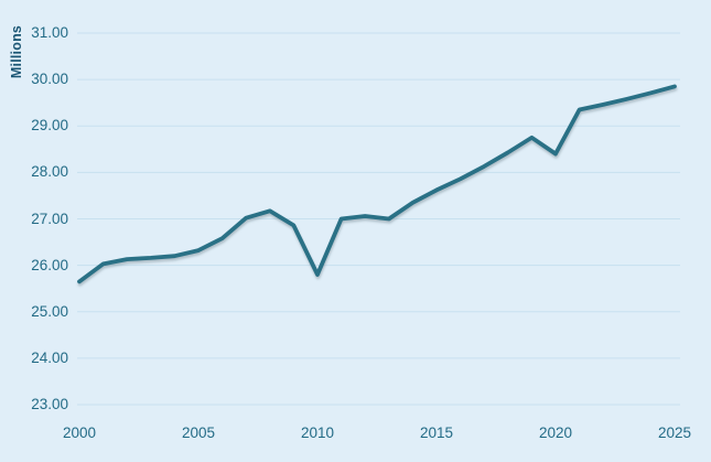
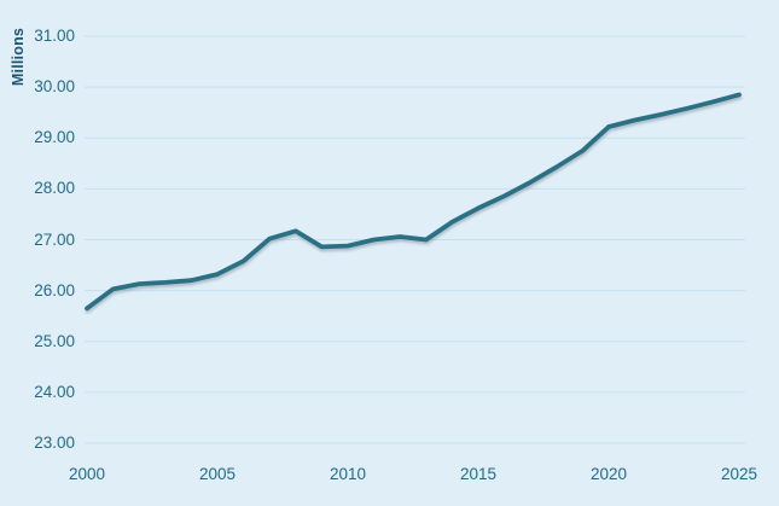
2010: 25.8 -> 26.9
2020: 28.4 -> 29.2
